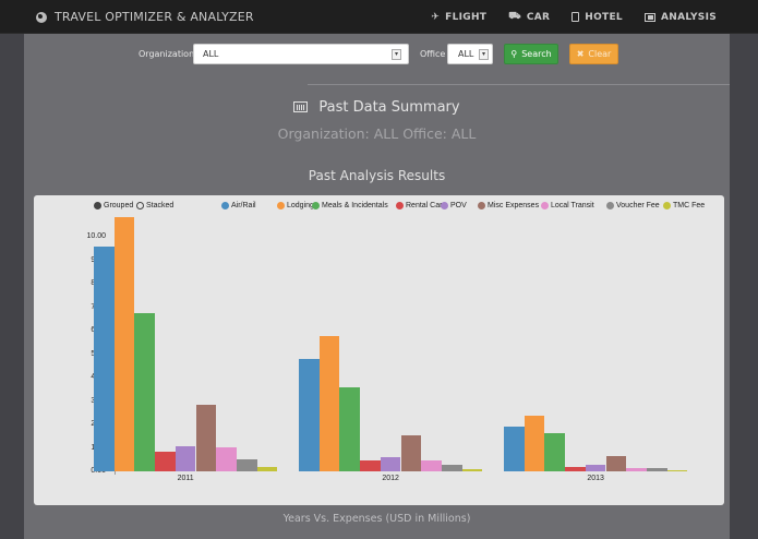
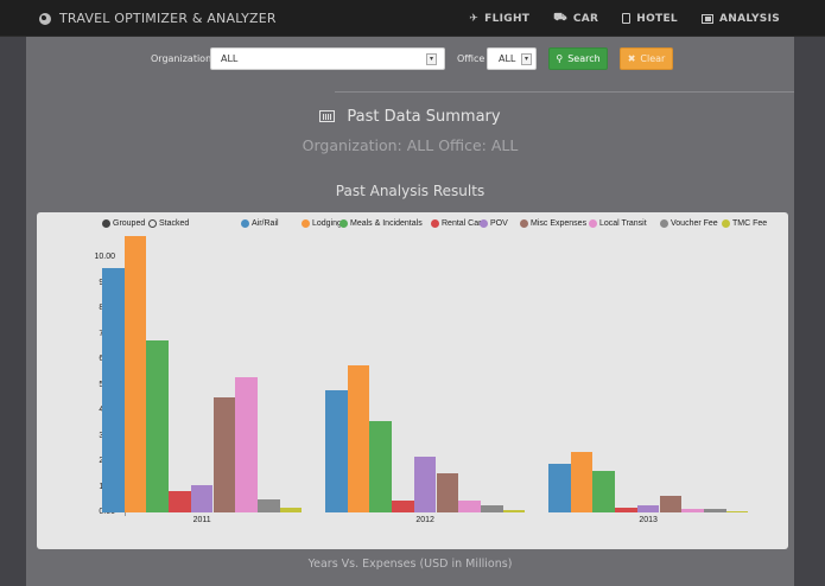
Misc Expenses/2011: 2.8 -> 4.5
Local Transit/2011: 1.0 -> 5.3
POV/2012: 0.6 -> 2.2
